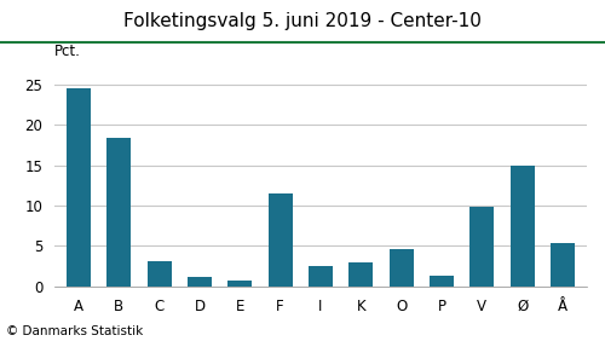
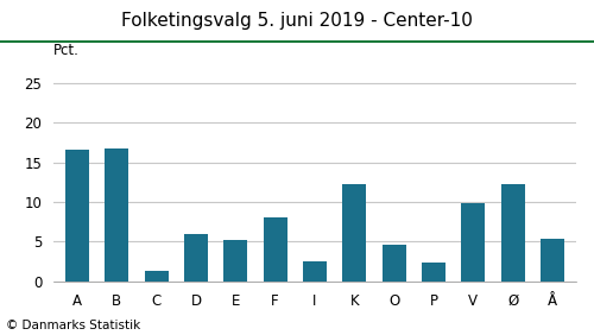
A: 24.5 -> 16.6
B: 18.4 -> 16.8
C: 3.1 -> 1.4
D: 1.2 -> 6.0
E: 0.7 -> 5.2
F: 11.5 -> 8.0
K: 3.0 -> 12.2
P: 1.4 -> 2.4
Ø: 15.0 -> 12.2
